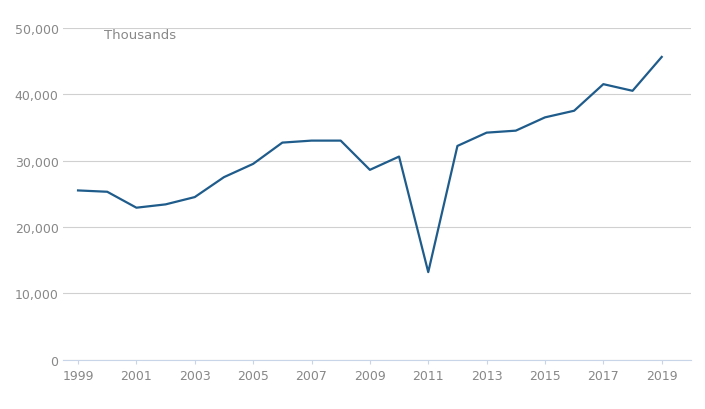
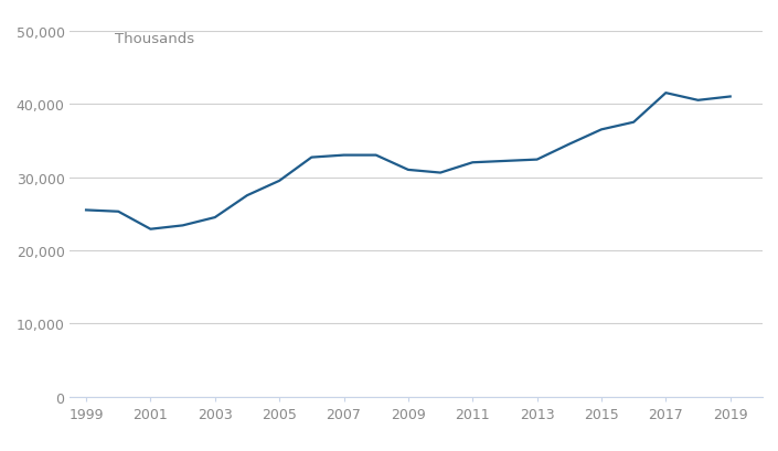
2009: 28,600 -> 31,000
2011: 13,200 -> 32,000
2013: 34,200 -> 32,400
2019: 45,600 -> 41,000
